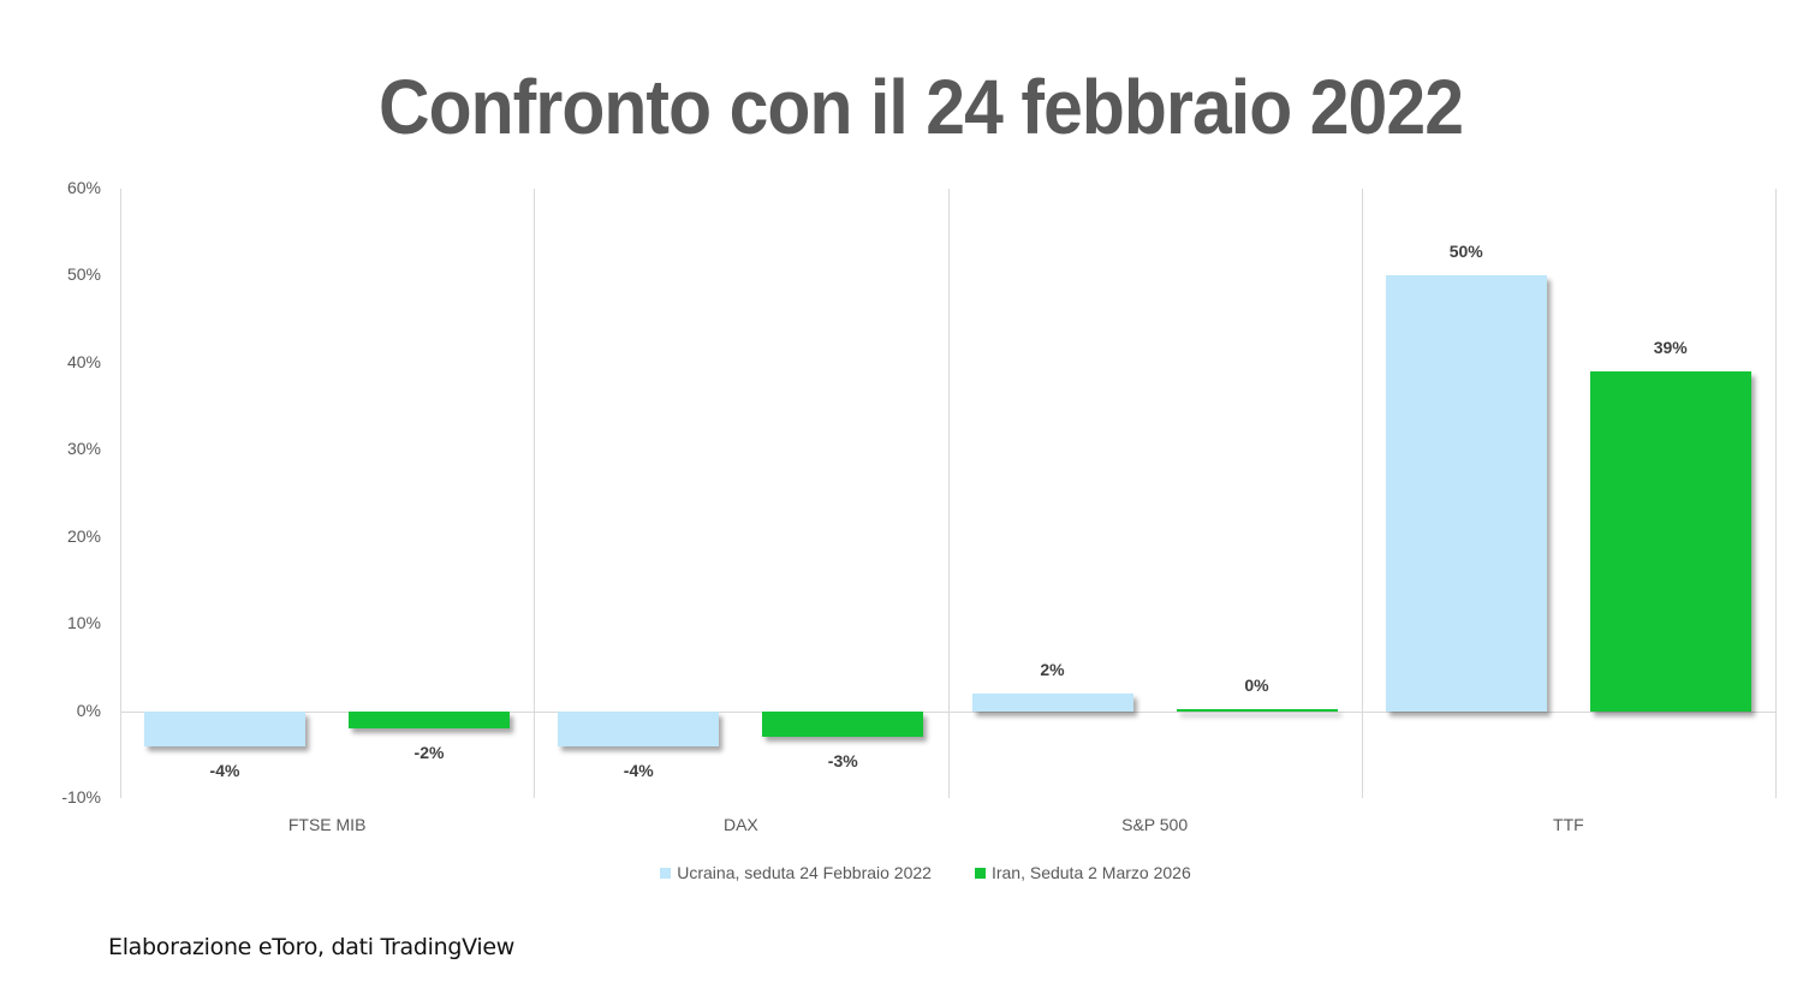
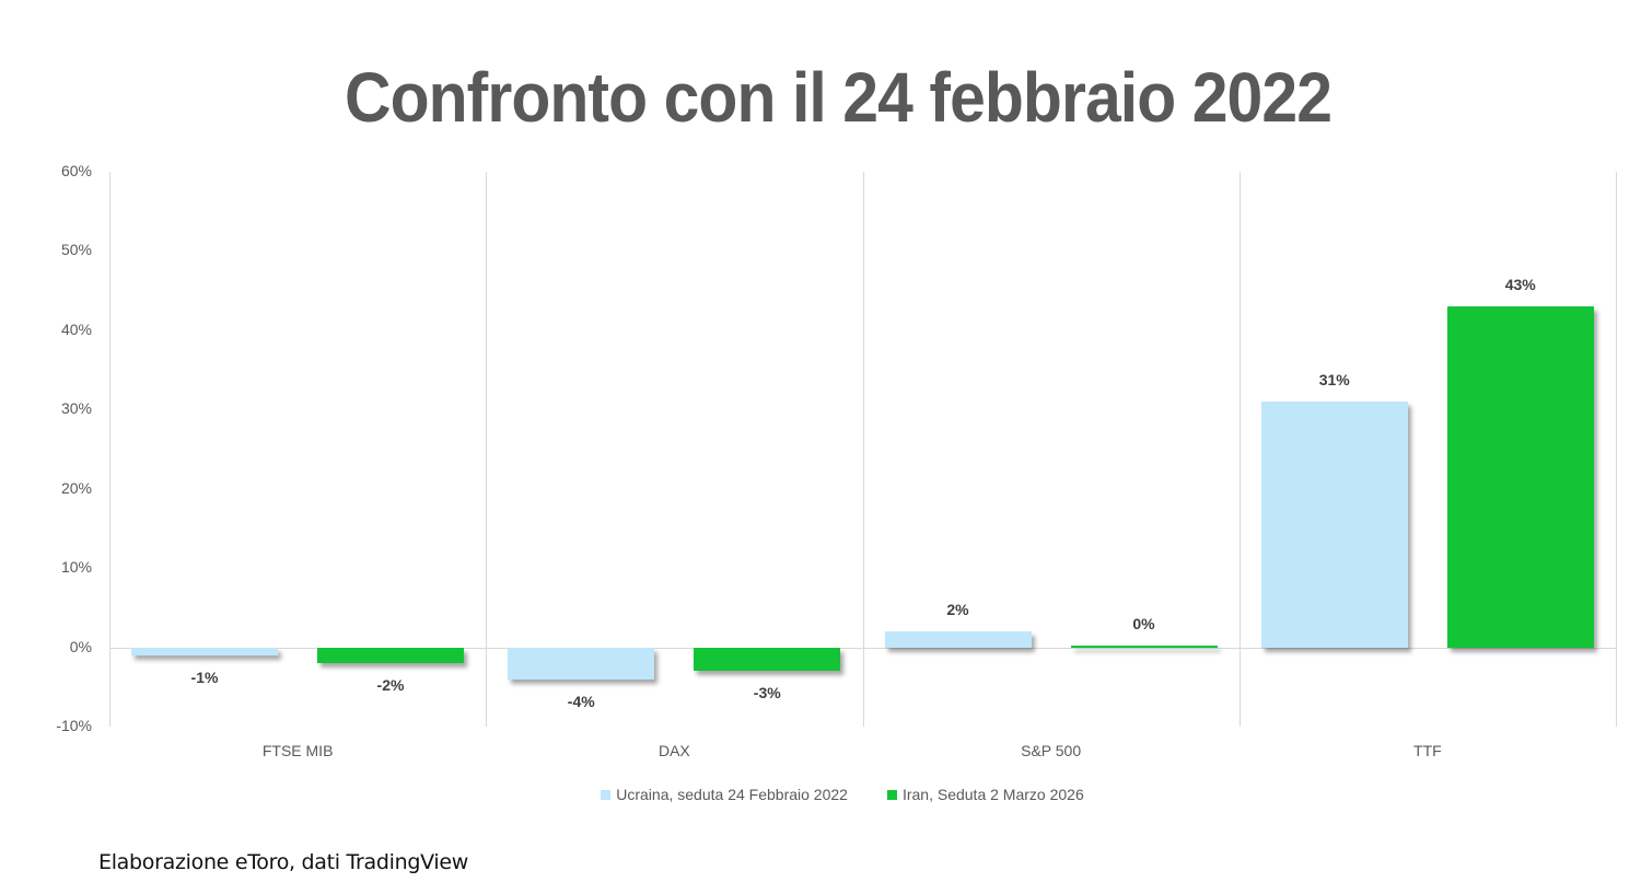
Ucraina, seduta 24 Febbraio 2022/FTSE MIB: -4% -> -1%
Ucraina, seduta 24 Febbraio 2022/TTF: 50% -> 31%
Iran, Seduta 2 Marzo 2026/TTF: 39% -> 43%
